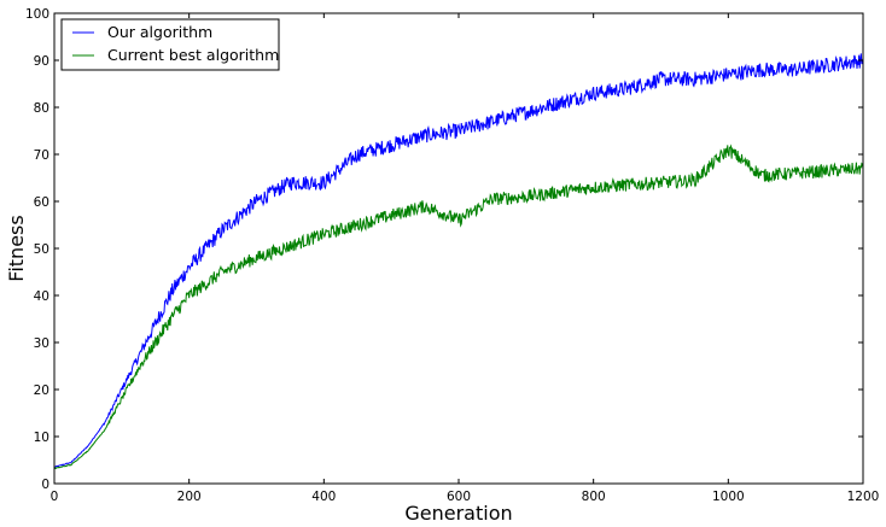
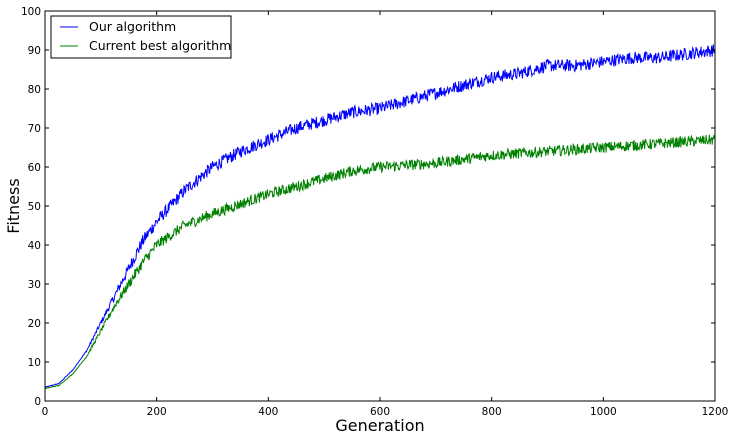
Our algorithm/400: 64 -> 67
Current best algorithm/600: 56 -> 60
Current best algorithm/1000: 71 -> 65
